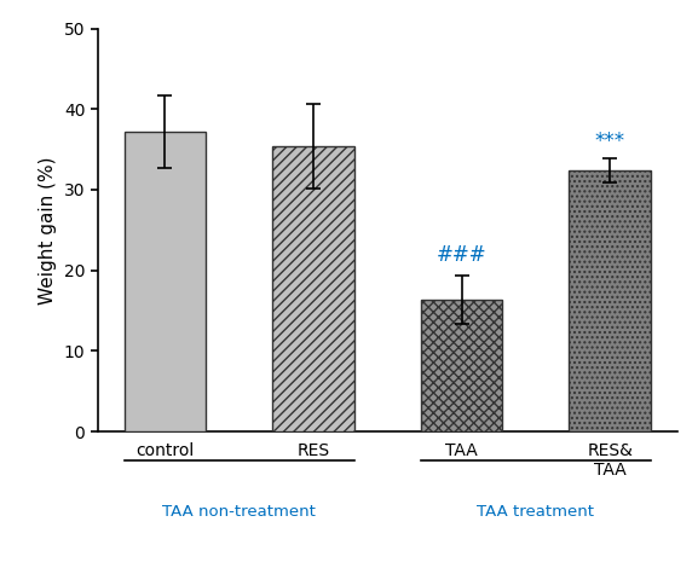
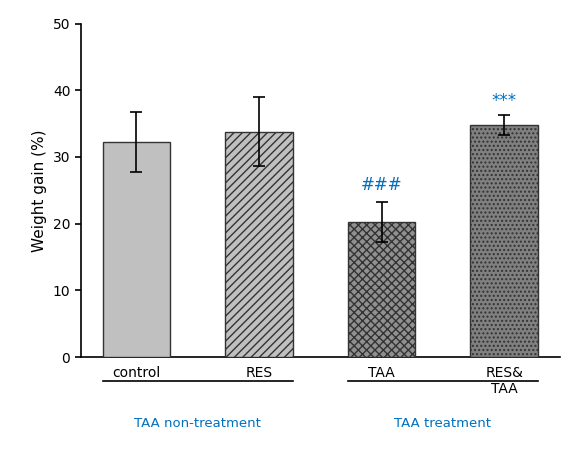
control: 37.2 -> 32.2
RES: 35.4 -> 33.8
TAA: 16.4 -> 20.3
RES& TAA: 32.4 -> 34.8
